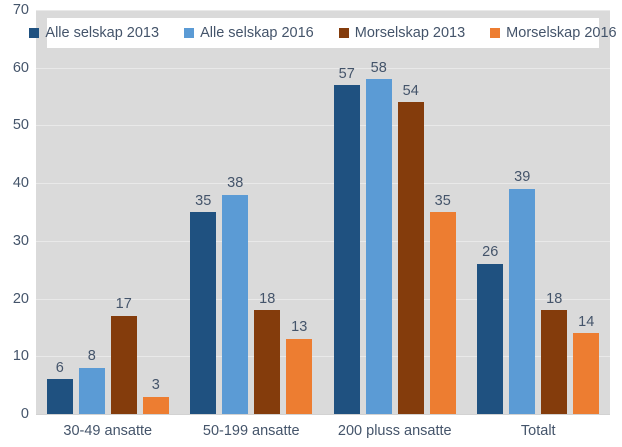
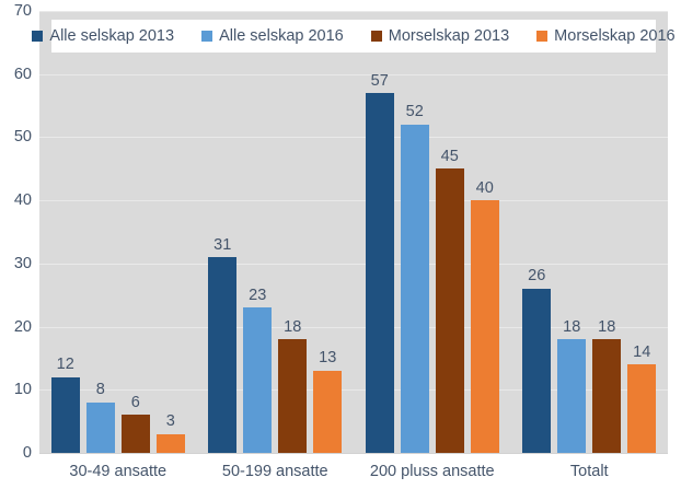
Alle selskap 2013/30-49 ansatte: 6 -> 12
Morselskap 2013/30-49 ansatte: 17 -> 6
Alle selskap 2013/50-199 ansatte: 35 -> 31
Alle selskap 2016/50-199 ansatte: 38 -> 23
Alle selskap 2016/200 pluss ansatte: 58 -> 52
Morselskap 2013/200 pluss ansatte: 54 -> 45
Morselskap 2016/200 pluss ansatte: 35 -> 40
Alle selskap 2016/Totalt: 39 -> 18
